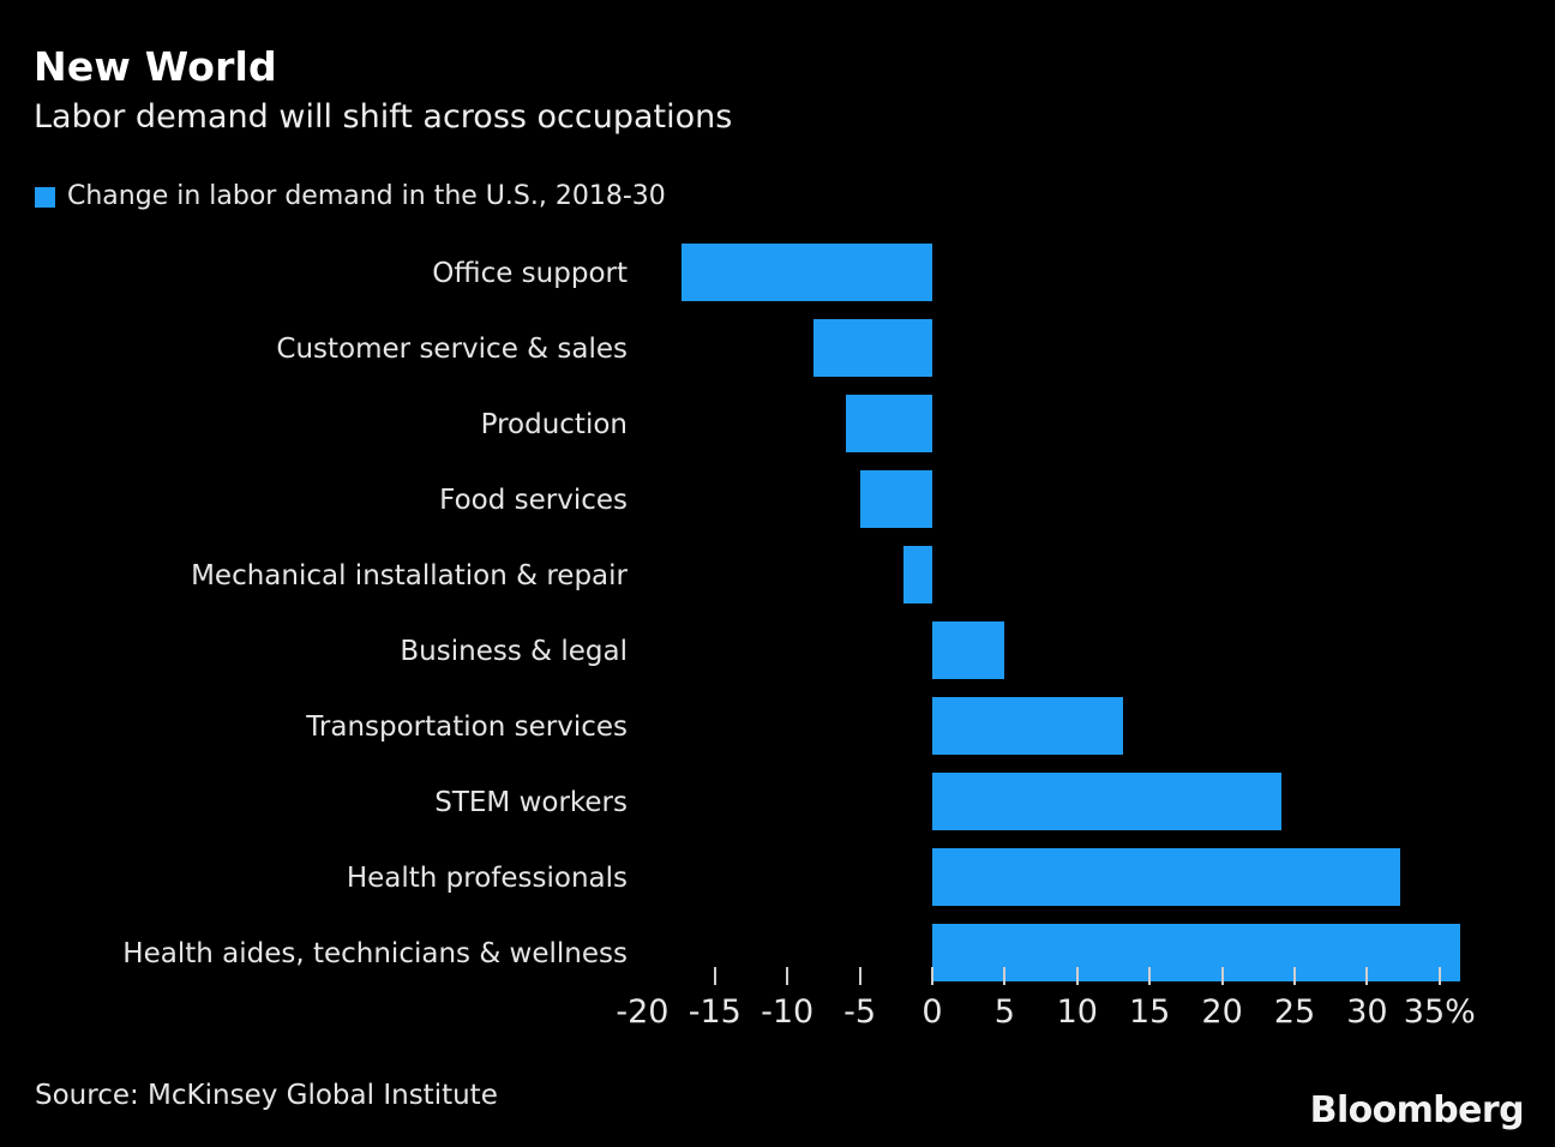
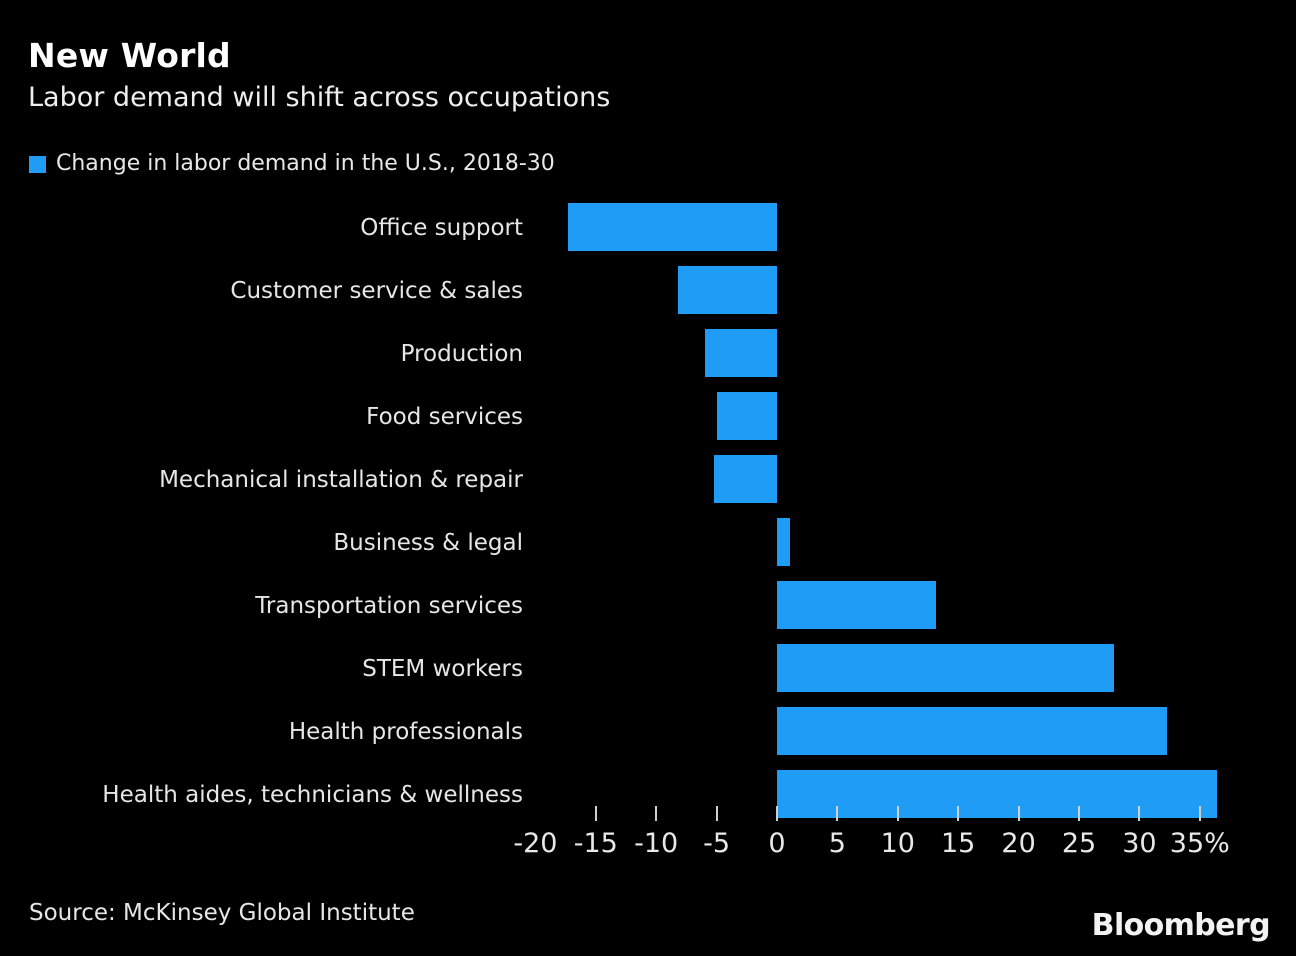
Mechanical installation & repair: -2.0% -> -5.2%
Business & legal: 5.0% -> 1.1%
STEM workers: 24.1% -> 27.9%
